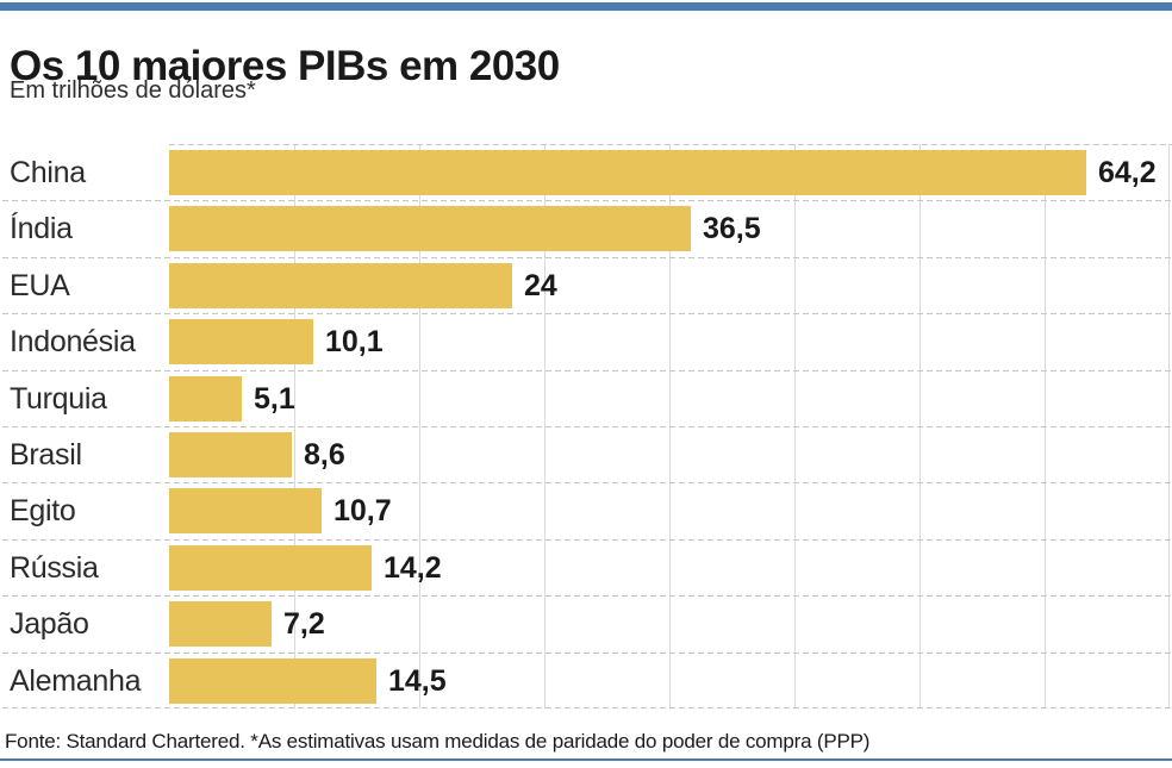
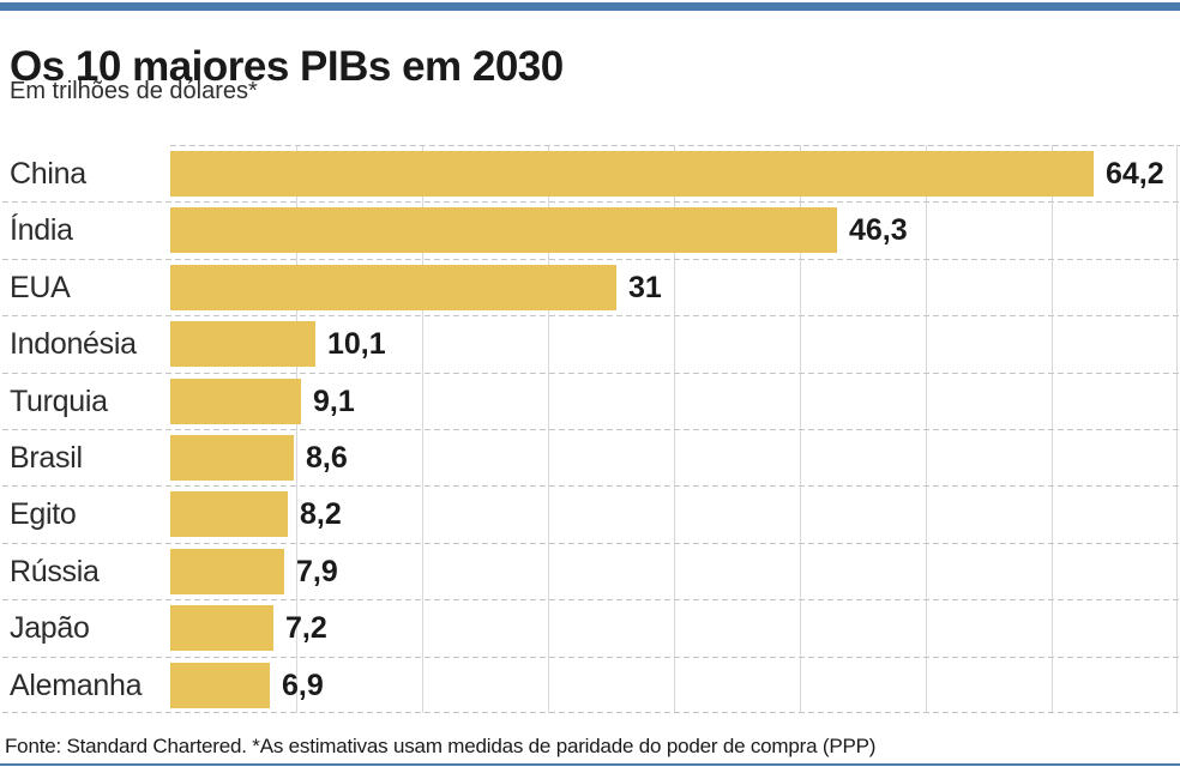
Índia: 36,5 -> 46,3
EUA: 24 -> 31
Turquia: 5,1 -> 9,1
Egito: 10,7 -> 8,2
Rússia: 14,2 -> 7,9
Alemanha: 14,5 -> 6,9
